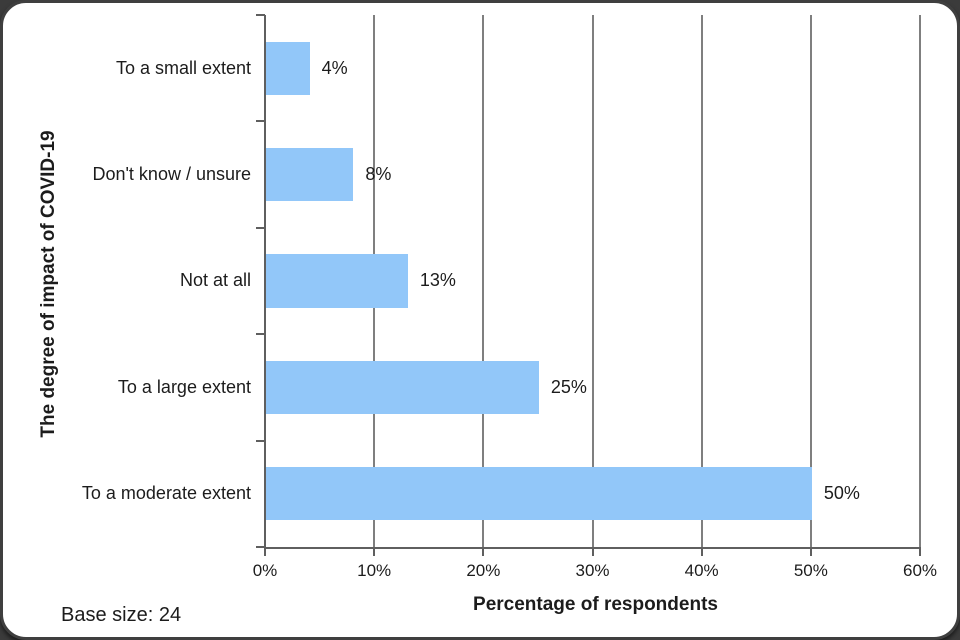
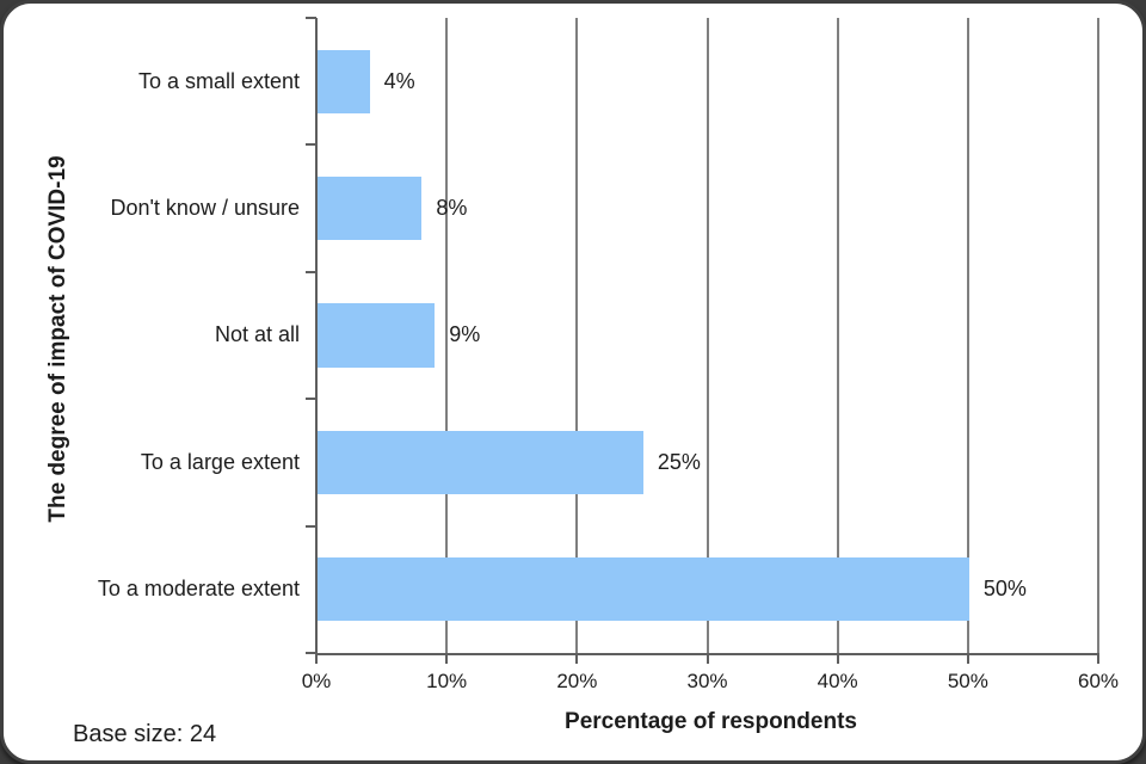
Not at all: 13% -> 9%
